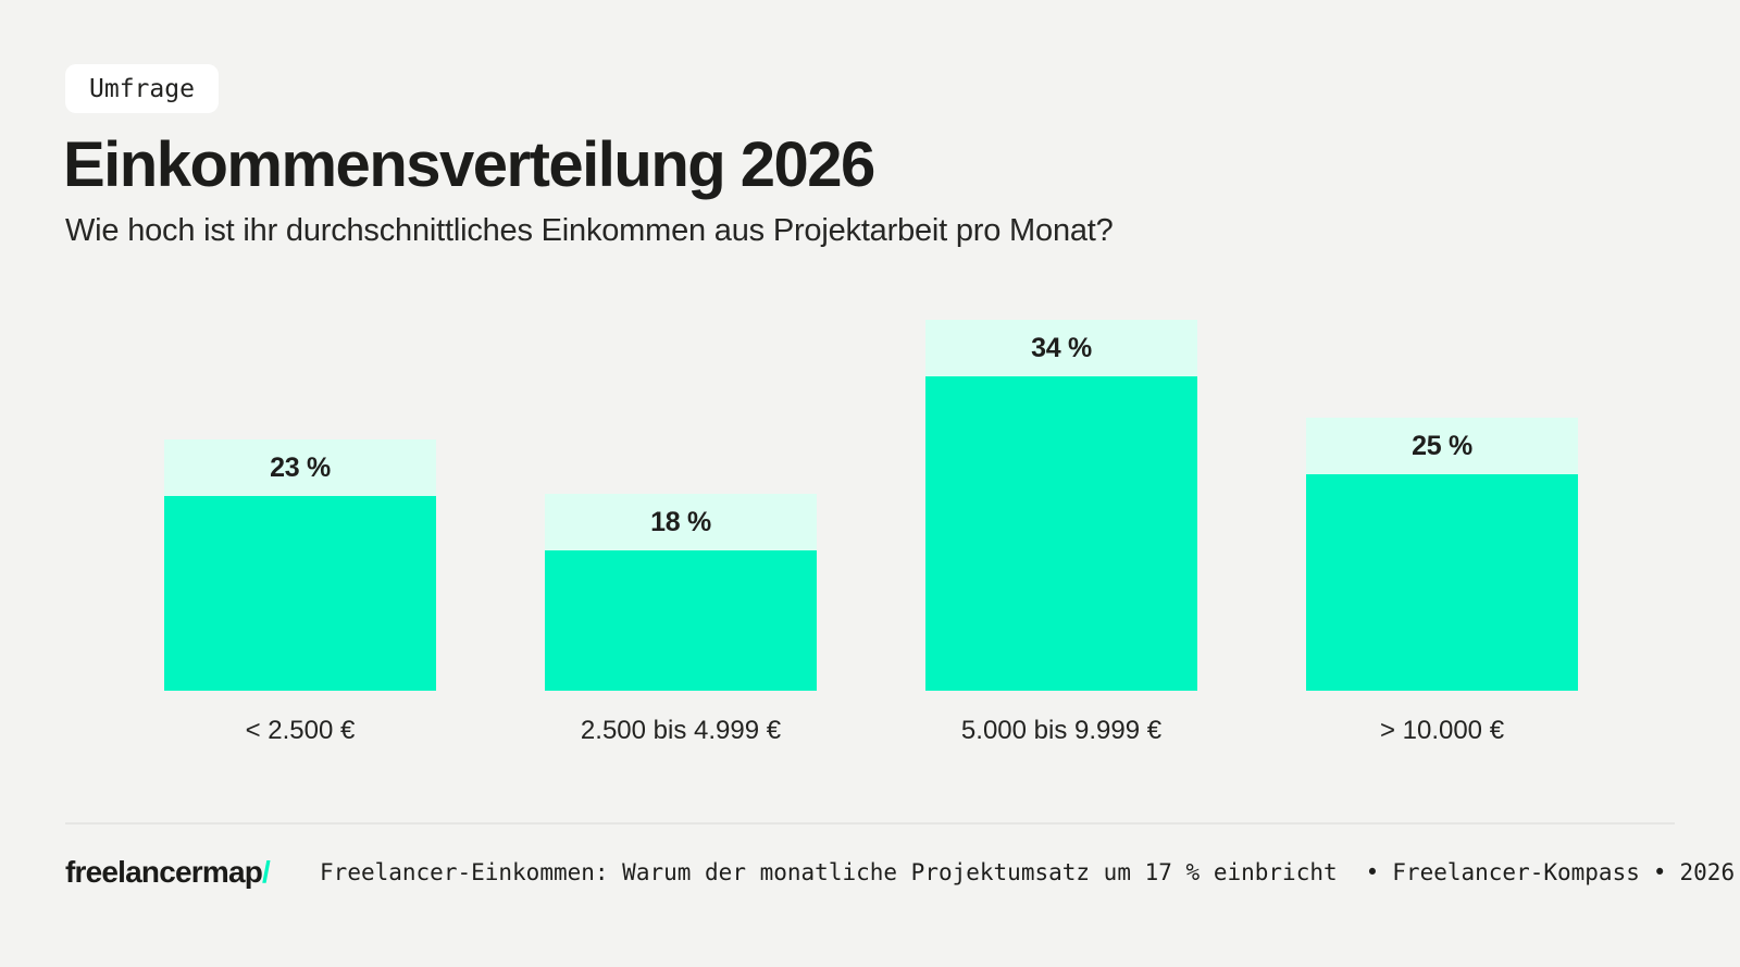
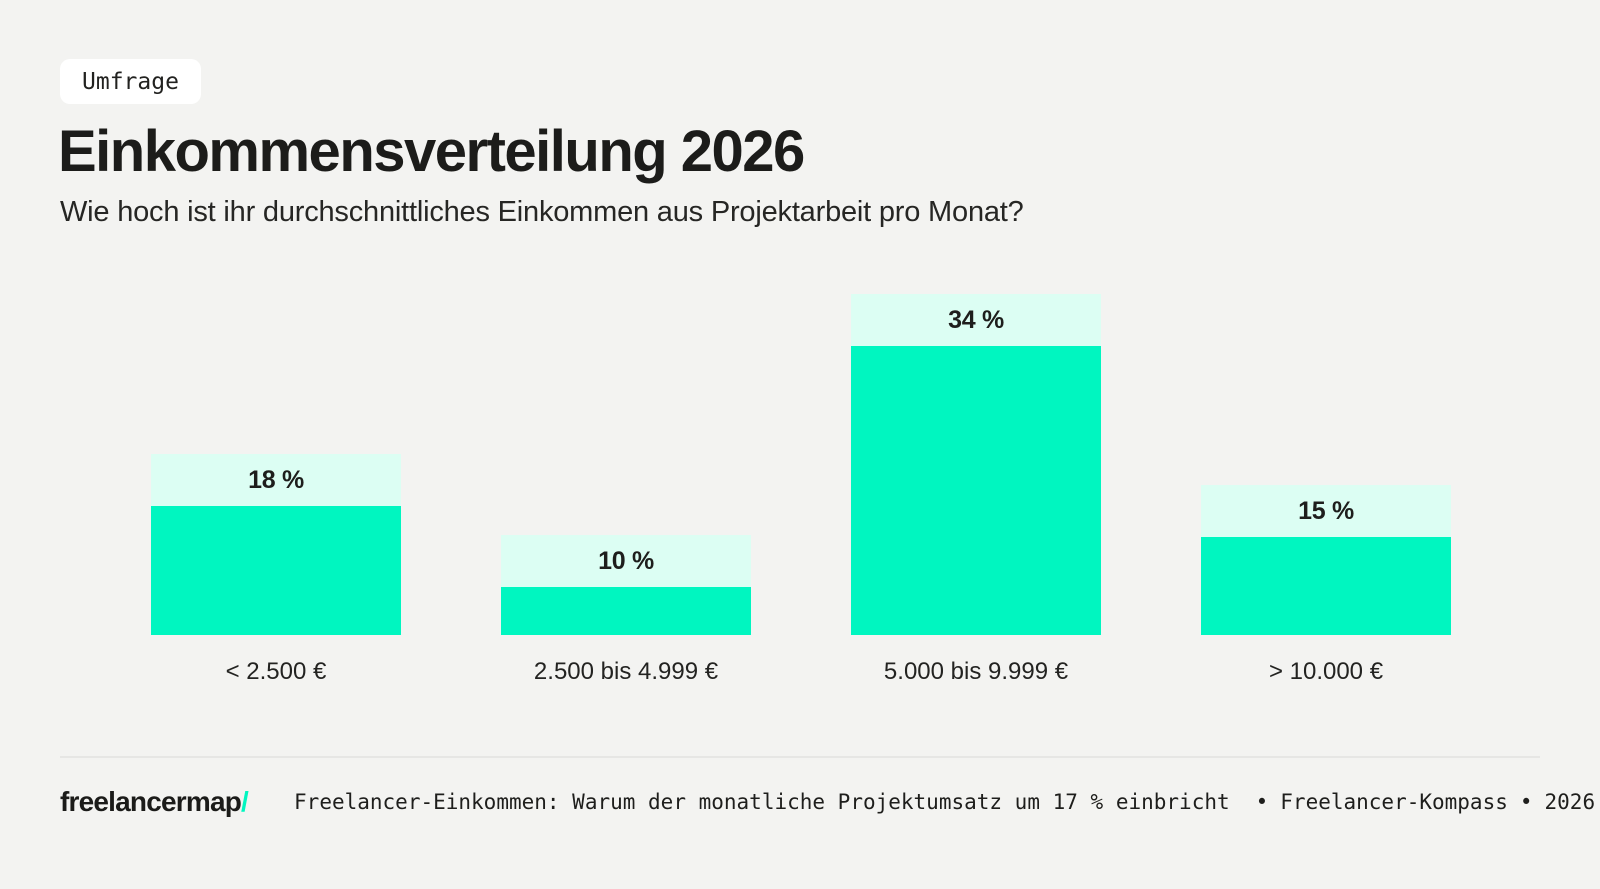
< 2.500 €: 23 -> 18
2.500 bis 4.999 €: 18 -> 10
> 10.000 €: 25 -> 15
